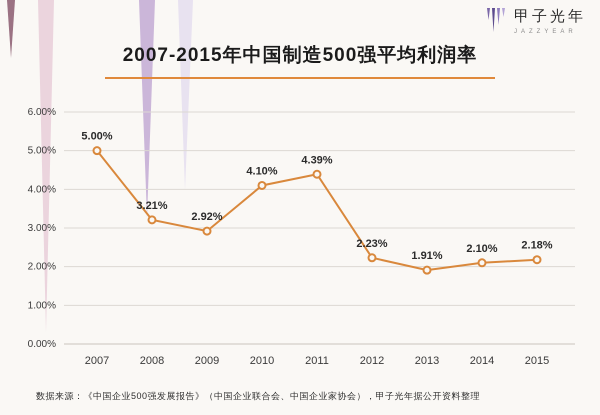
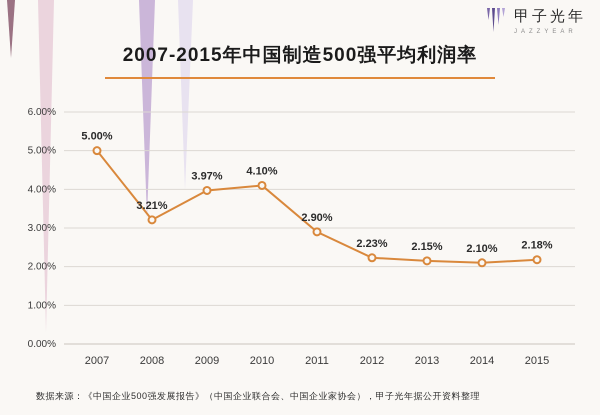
2009: 2.92% -> 3.97%
2011: 4.39% -> 2.90%
2013: 1.91% -> 2.15%
